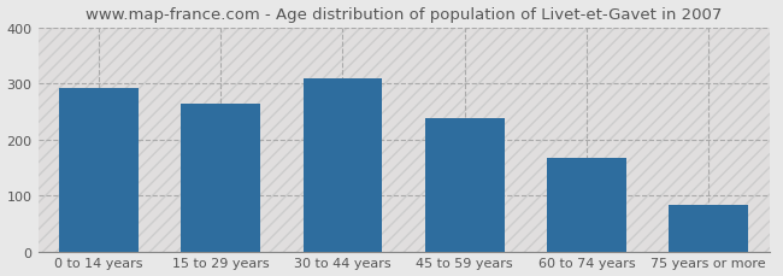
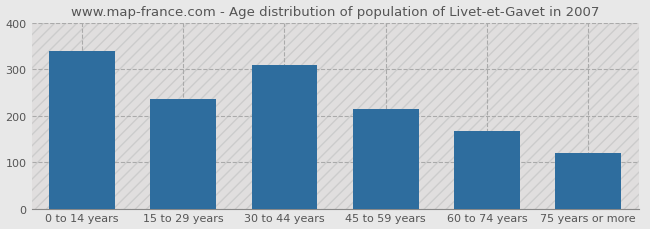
0 to 14 years: 293 -> 340
15 to 29 years: 264 -> 235
45 to 59 years: 238 -> 215
75 years or more: 83 -> 120
